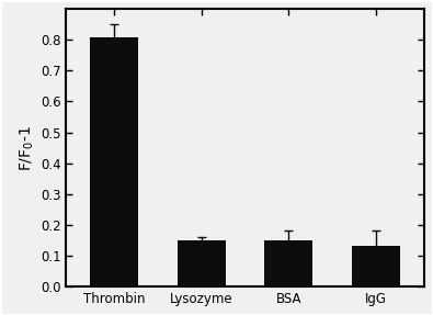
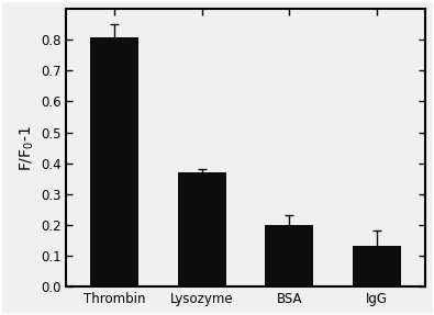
Lysozyme: 0.15 -> 0.37
BSA: 0.15 -> 0.20
